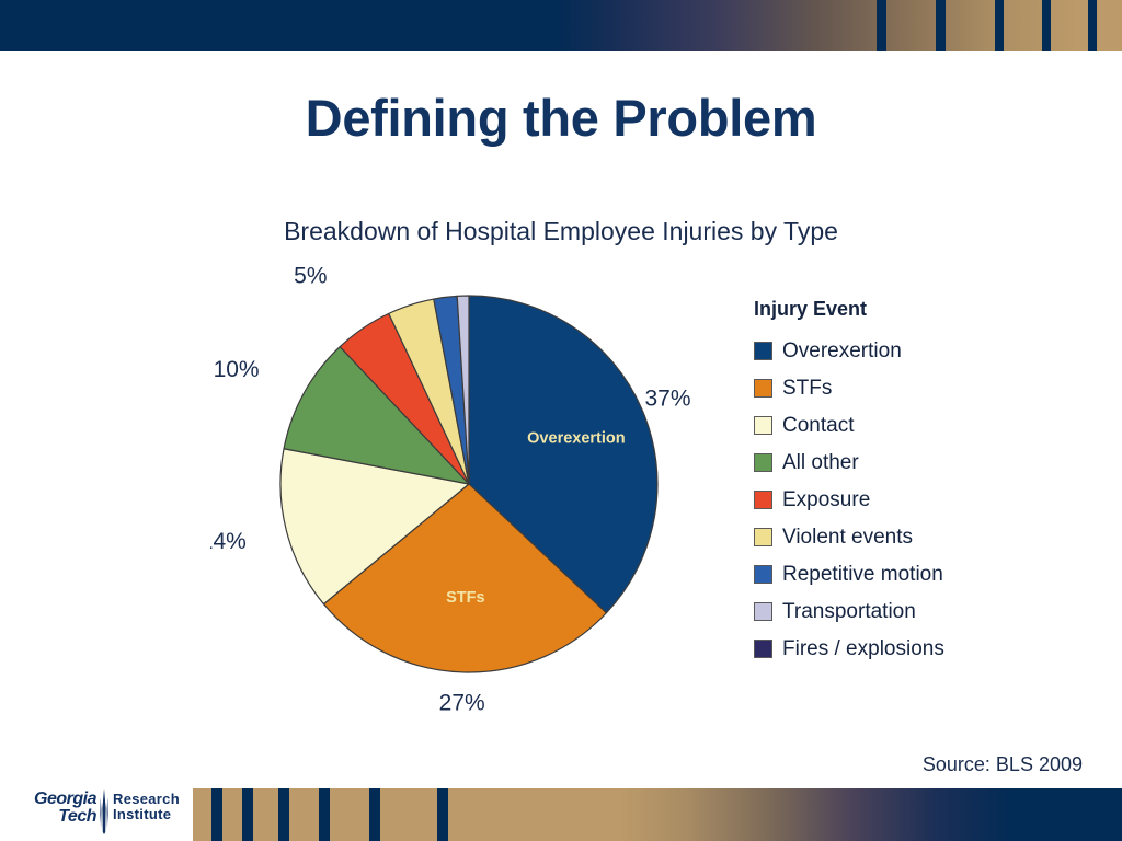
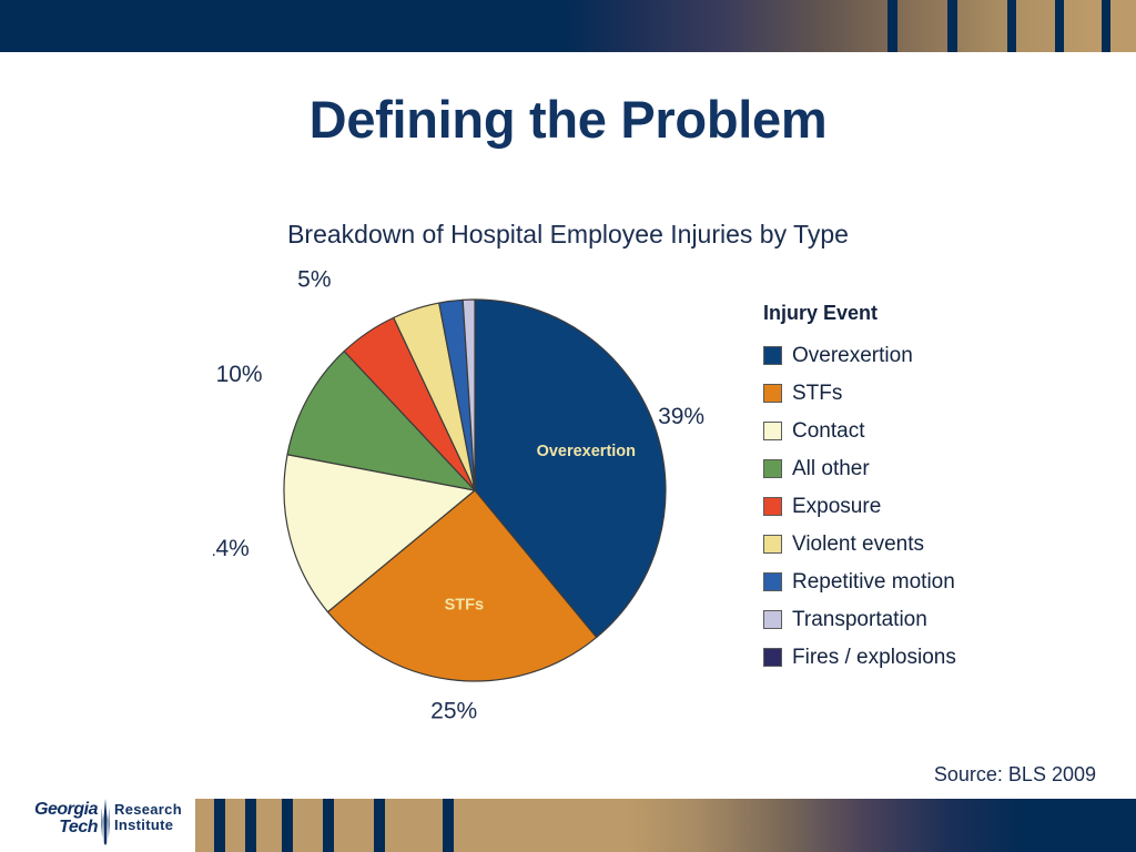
Overexertion: 37% -> 39%
STFs: 27% -> 25%
